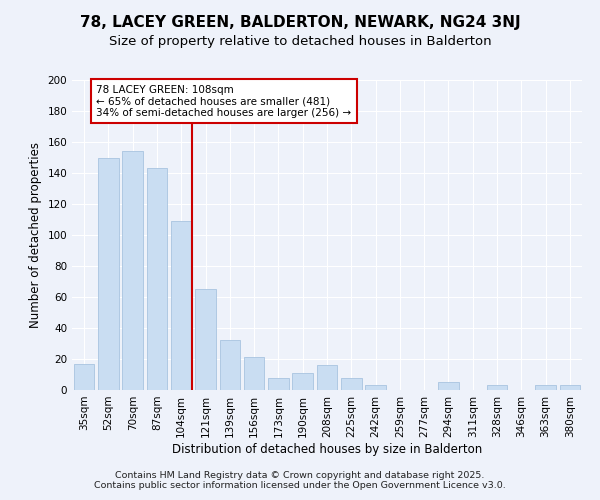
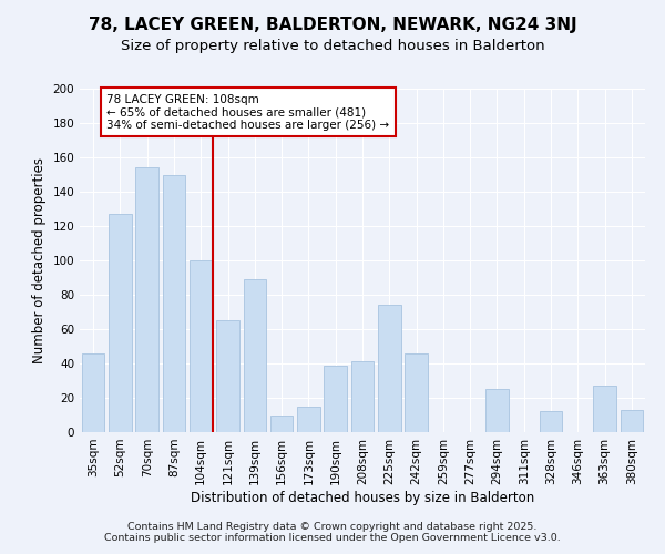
35sqm: 17 -> 46
52sqm: 150 -> 127
87sqm: 143 -> 150
104sqm: 109 -> 100
139sqm: 32 -> 89
156sqm: 21 -> 10
173sqm: 8 -> 15
190sqm: 11 -> 39
208sqm: 16 -> 41
225sqm: 8 -> 74
242sqm: 3 -> 46
294sqm: 5 -> 25
328sqm: 3 -> 12
363sqm: 3 -> 27
380sqm: 3 -> 13
